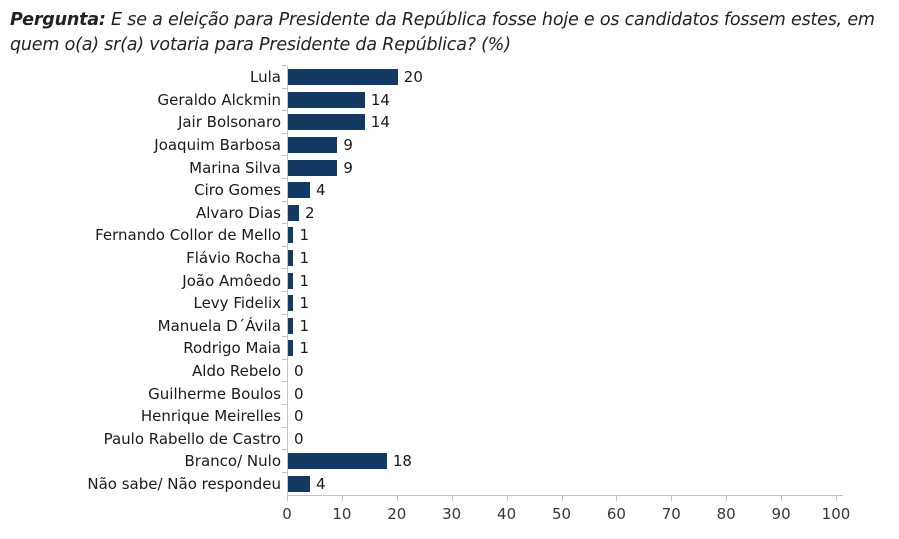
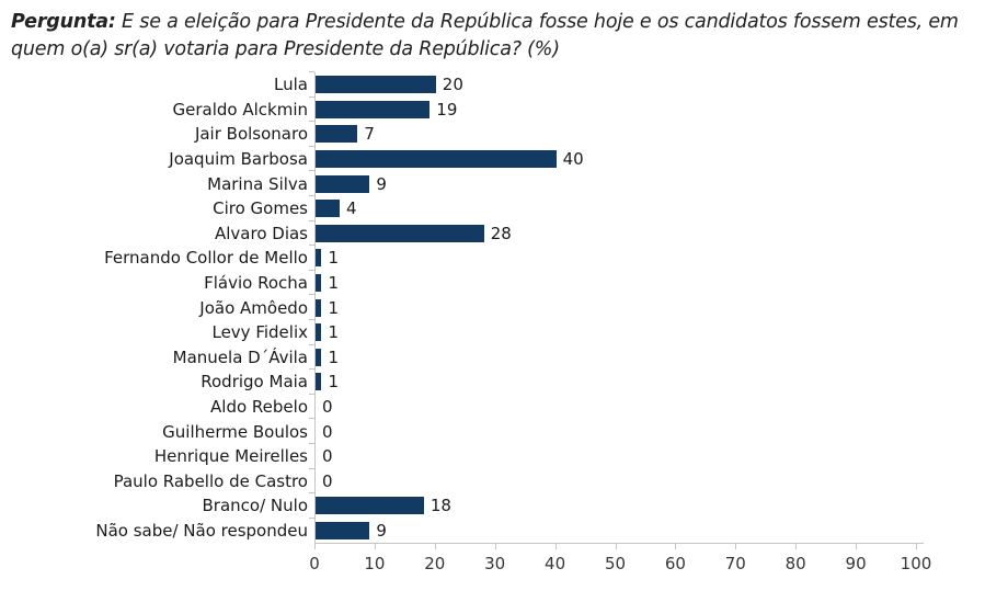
Geraldo Alckmin: 14 -> 19
Jair Bolsonaro: 14 -> 7
Joaquim Barbosa: 9 -> 40
Alvaro Dias: 2 -> 28
Não sabe/ Não respondeu: 4 -> 9
